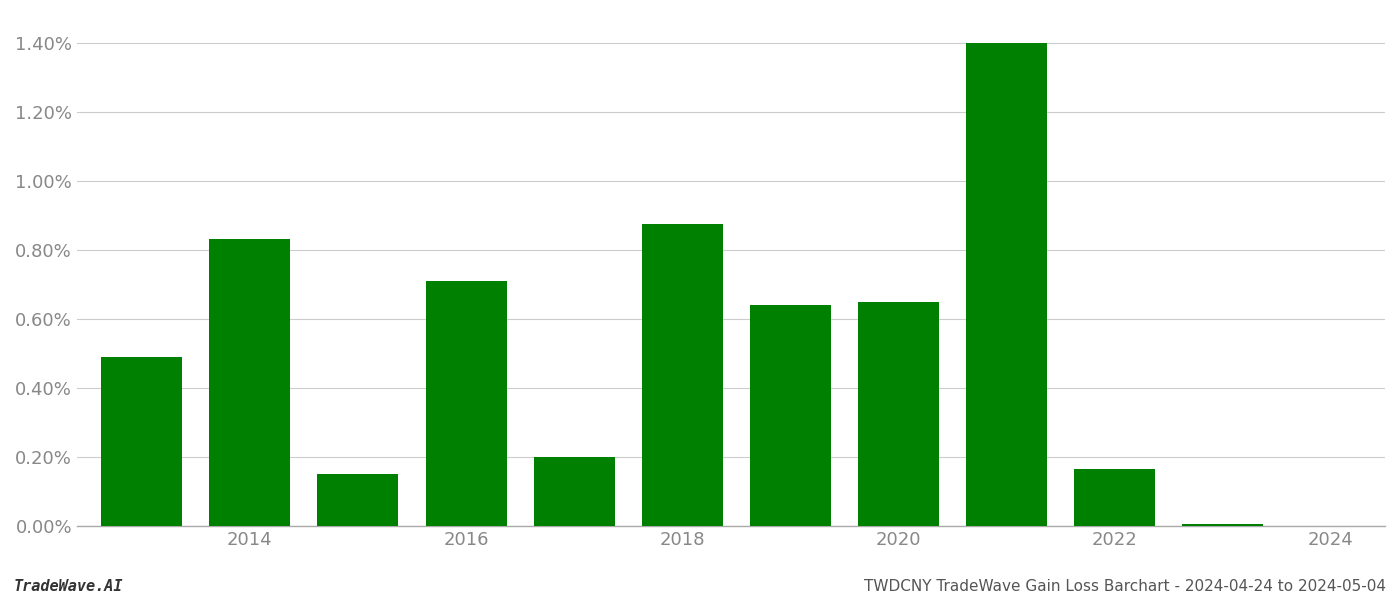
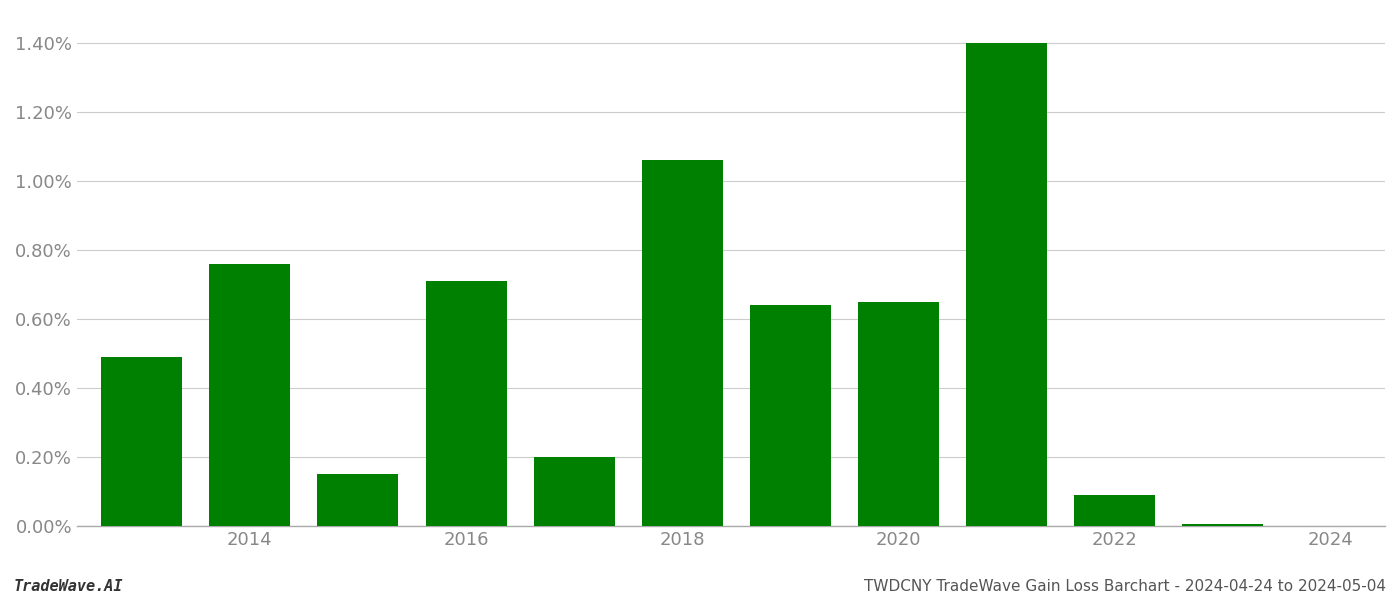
2014: 0.830% -> 0.760%
2018: 0.875% -> 1.060%
2022: 0.165% -> 0.090%
